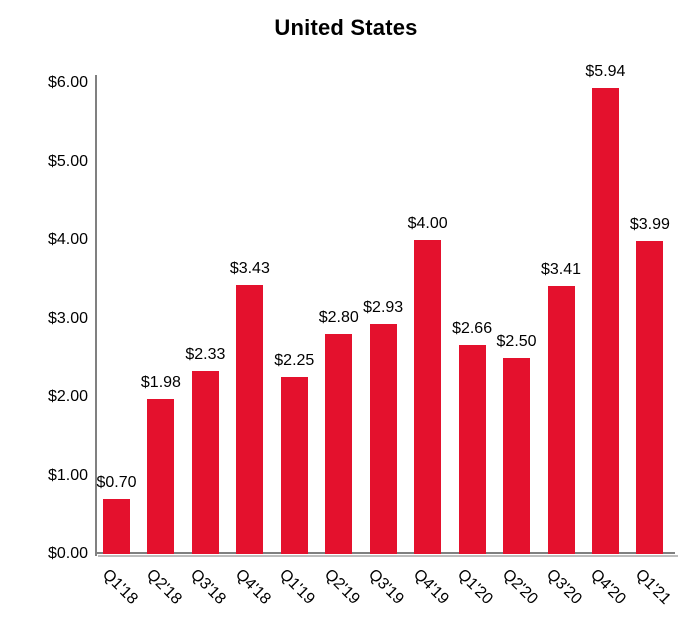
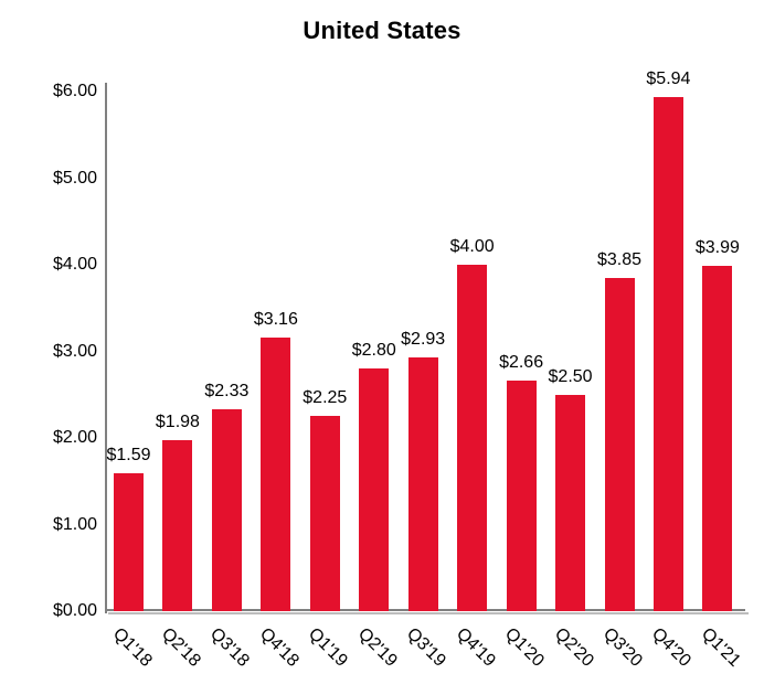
Q1'18: $0.70 -> $1.59
Q4'18: $3.43 -> $3.16
Q3'20: $3.41 -> $3.85
